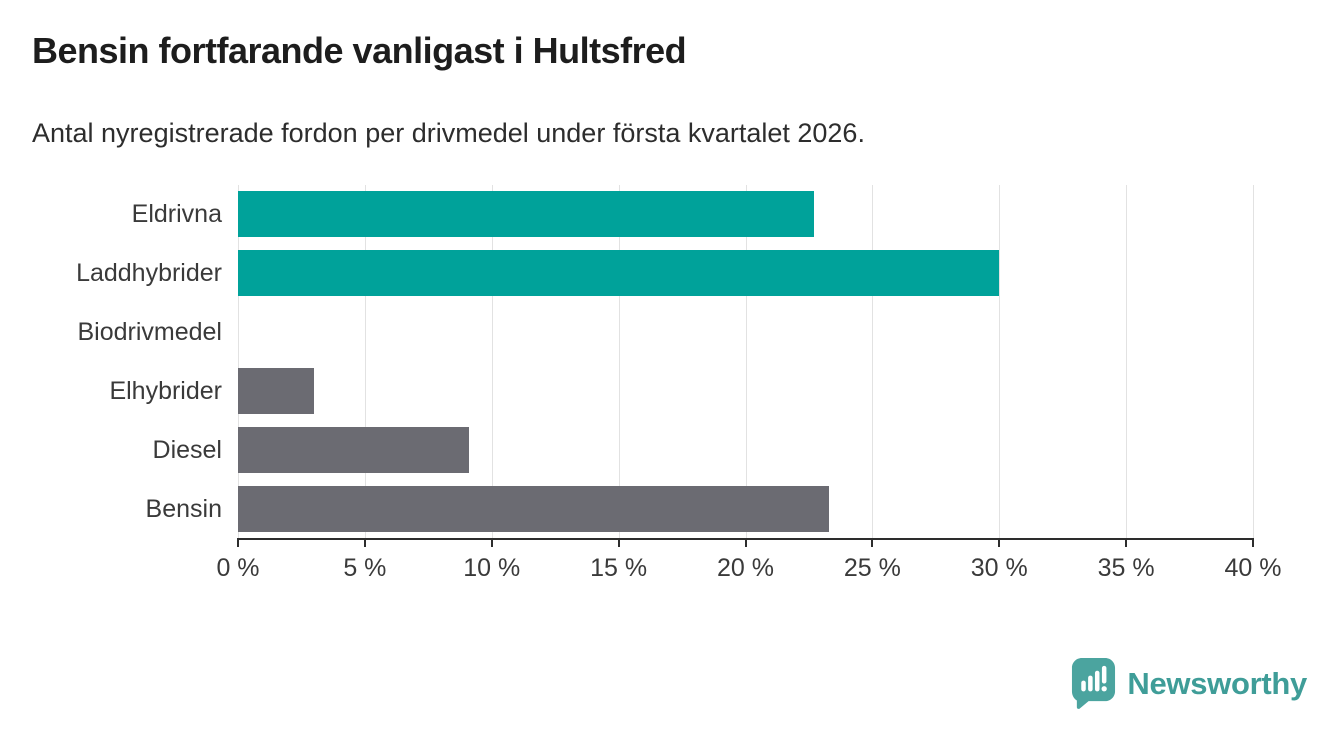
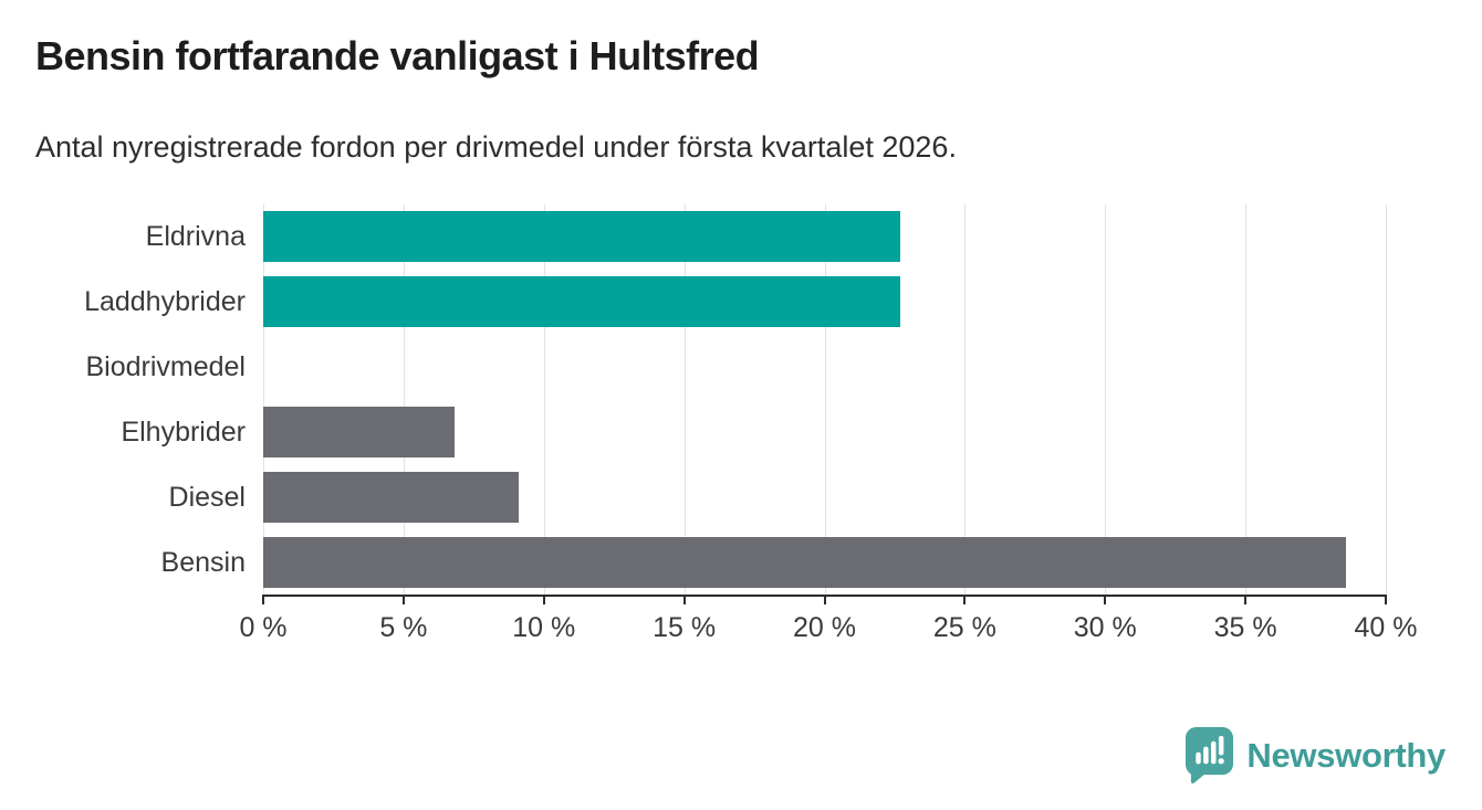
Laddhybrider: 30.0% -> 22.7%
Elhybrider: 3.0% -> 6.8%
Bensin: 23.3% -> 38.6%
